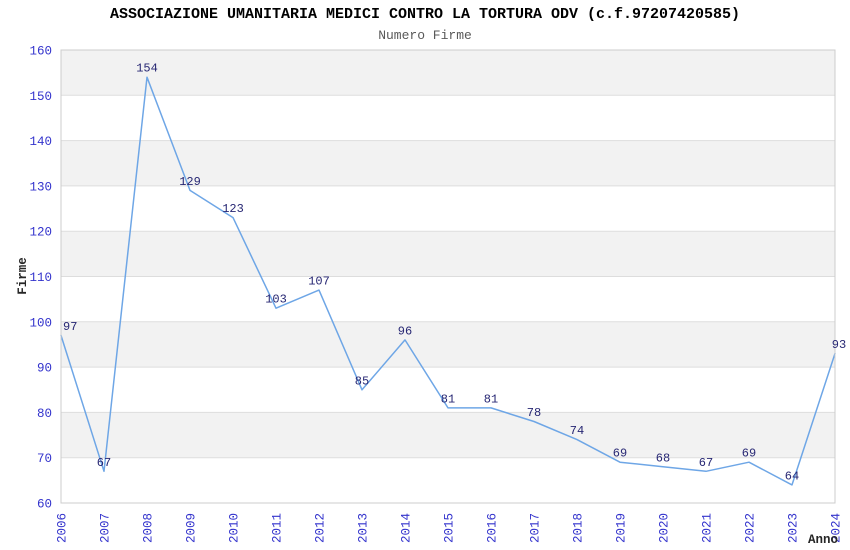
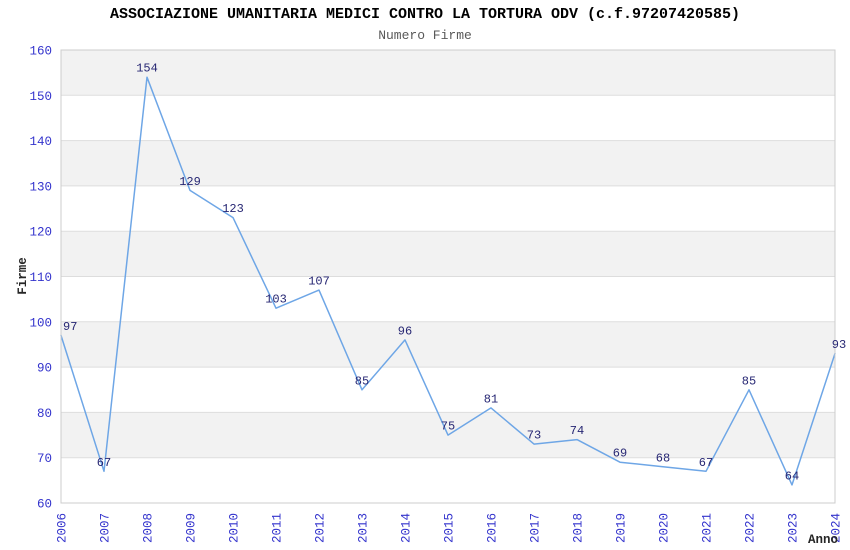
2015: 81 -> 75
2017: 78 -> 73
2022: 69 -> 85
